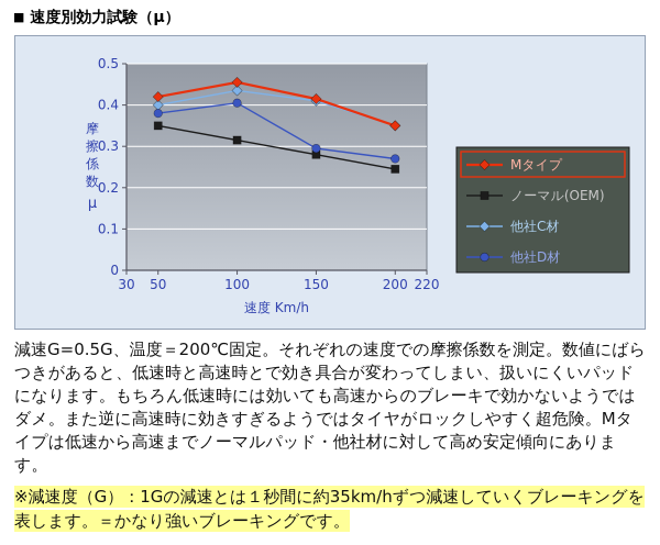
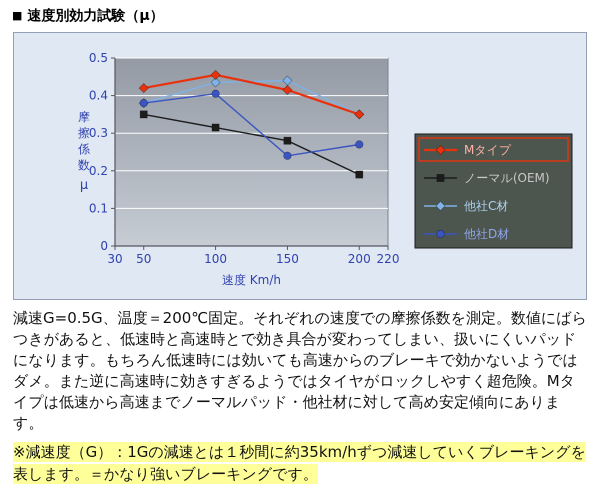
他社C材/50: 0.40 -> 0.38
他社C材/150: 0.41 -> 0.44
他社D材/150: 0.29 -> 0.24
ノーマル(OEM)/200: 0.24 -> 0.19
